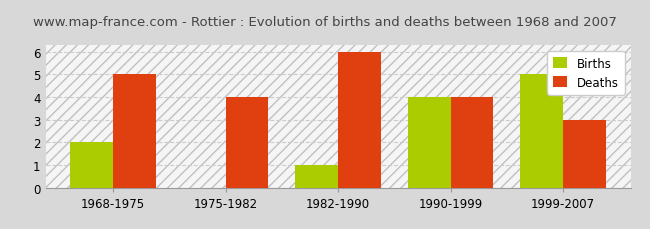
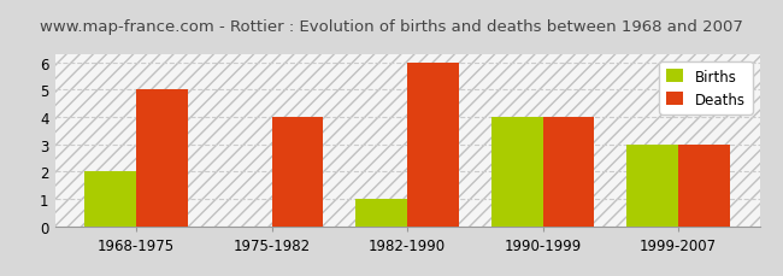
Births/1999-2007: 5 -> 3
